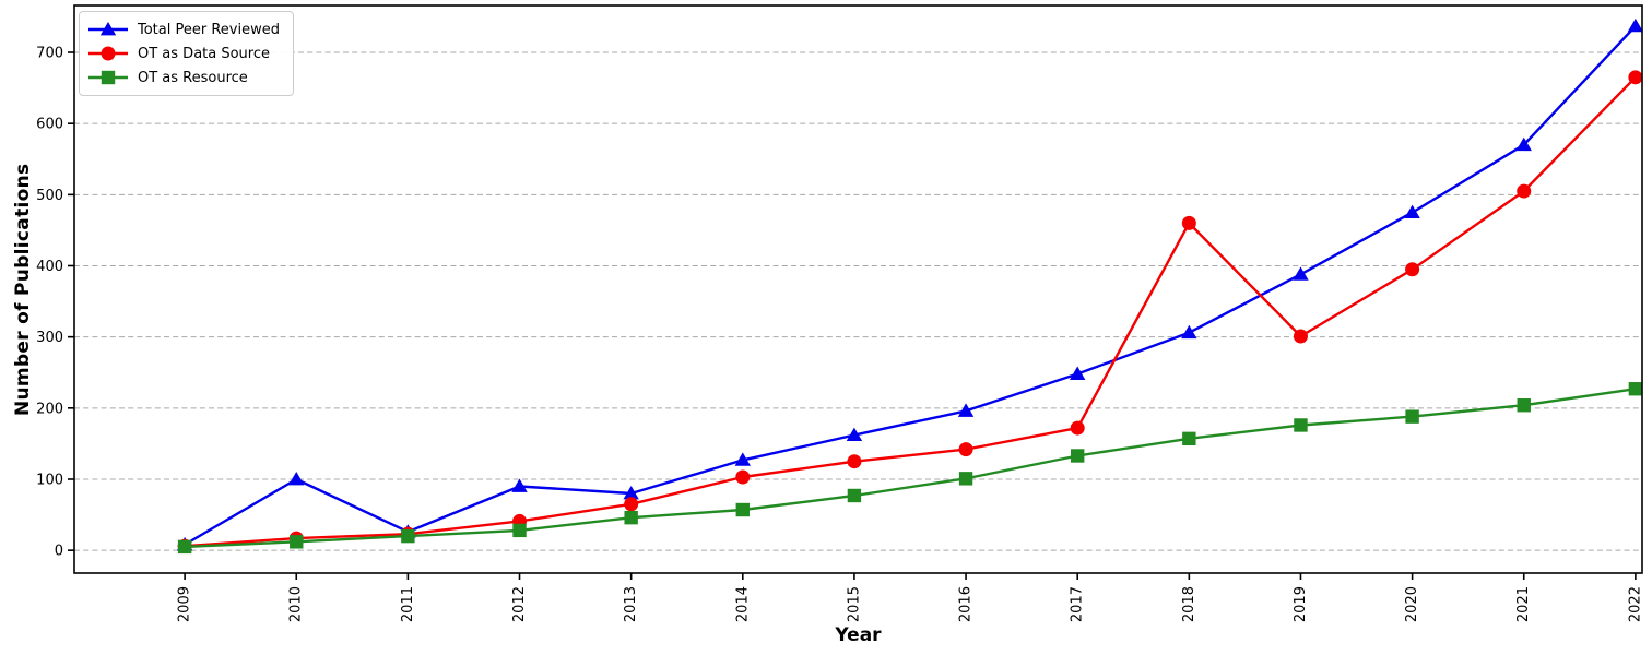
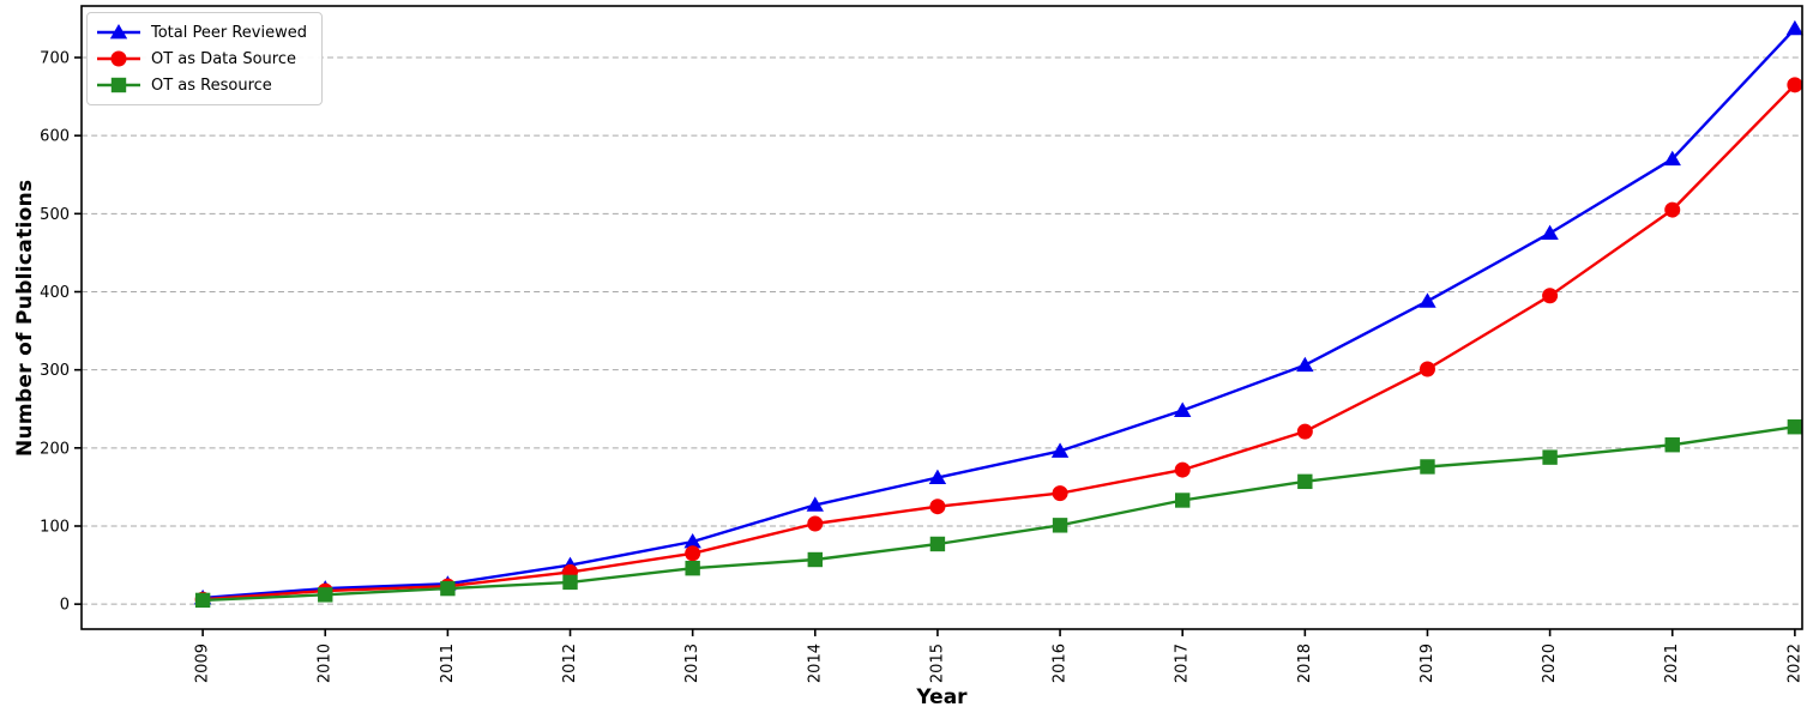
Total Peer Reviewed/2010: 100 -> 20
Total Peer Reviewed/2012: 90 -> 50
OT as Data Source/2018: 460 -> 220
